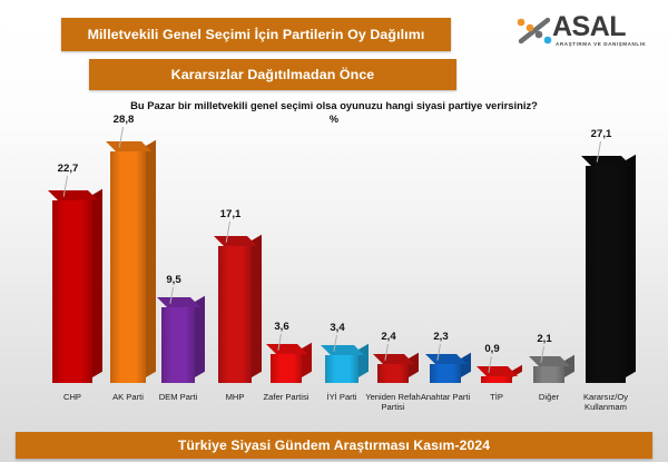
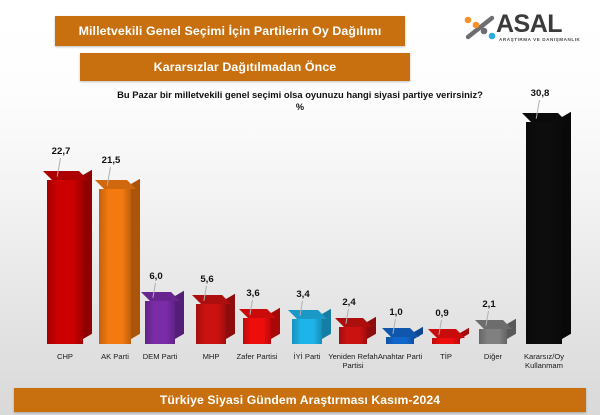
AK Parti: 28,8 -> 21,5
DEM Parti: 9,5 -> 6,0
MHP: 17,1 -> 5,6
Anahtar Parti: 2,3 -> 1,0
Kararsız/Oy Kullanmam: 27,1 -> 30,8
